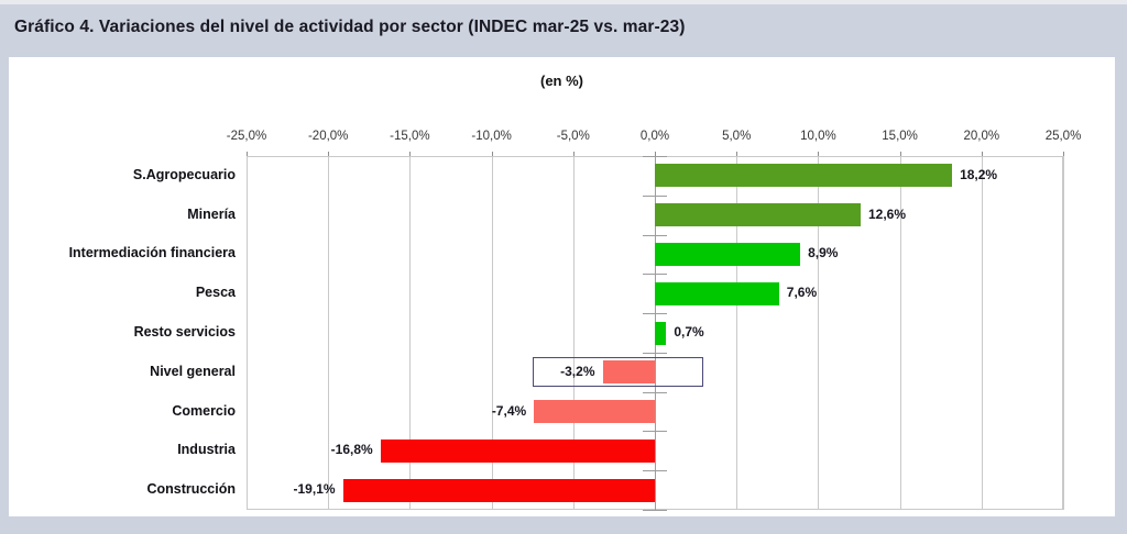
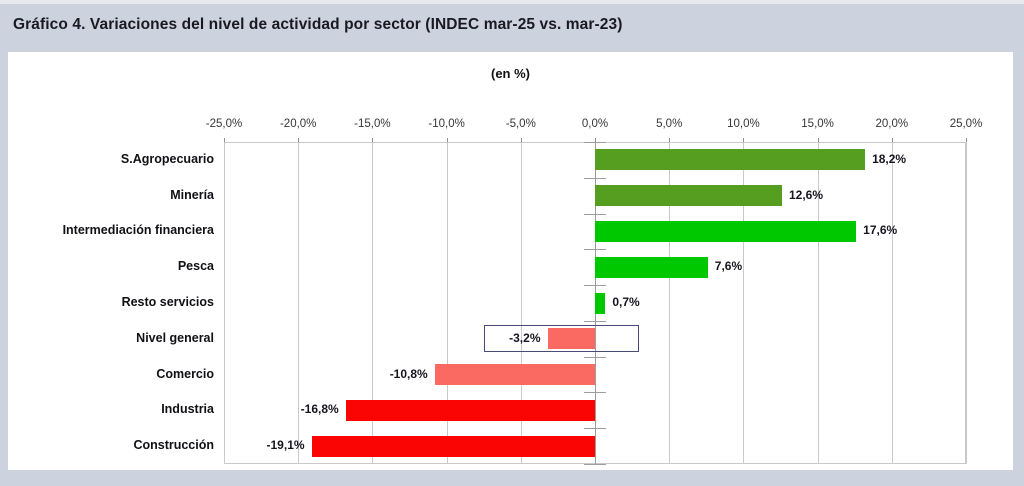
Intermediación financiera: 8,9% -> 17,6%
Comercio: -7,4% -> -10,8%
